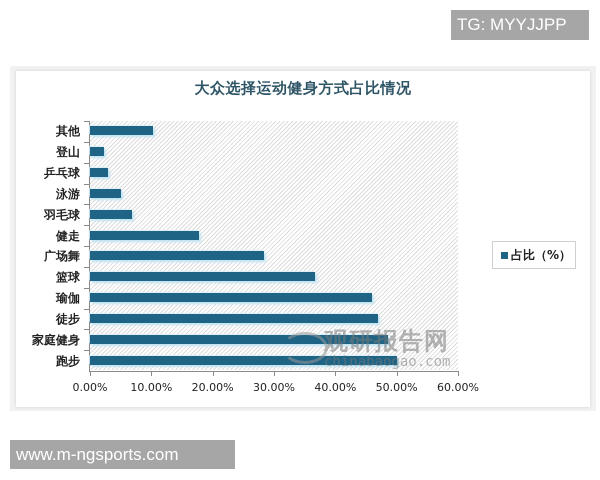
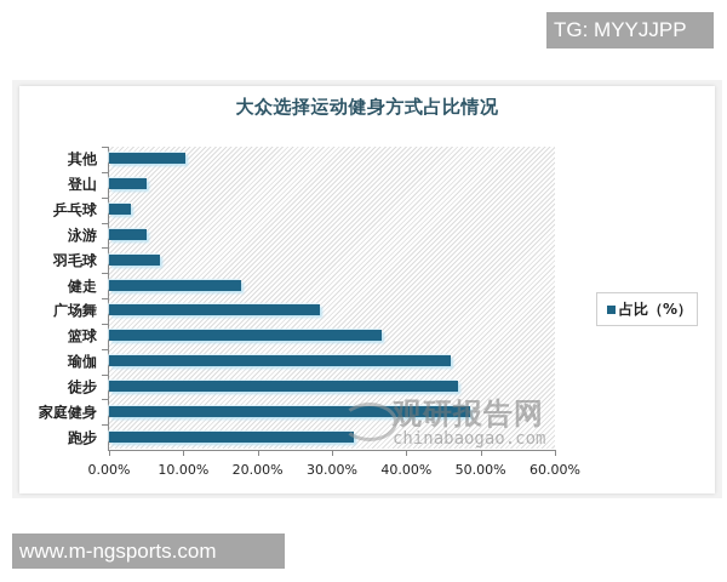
登山: 2% -> 5%
跑步: 50% -> 33%
